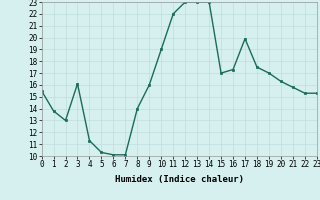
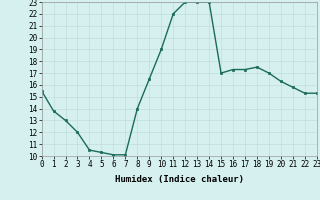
3: 16.1 -> 12.0
4: 11.3 -> 10.5
9: 16.0 -> 16.5
17: 19.9 -> 17.3
